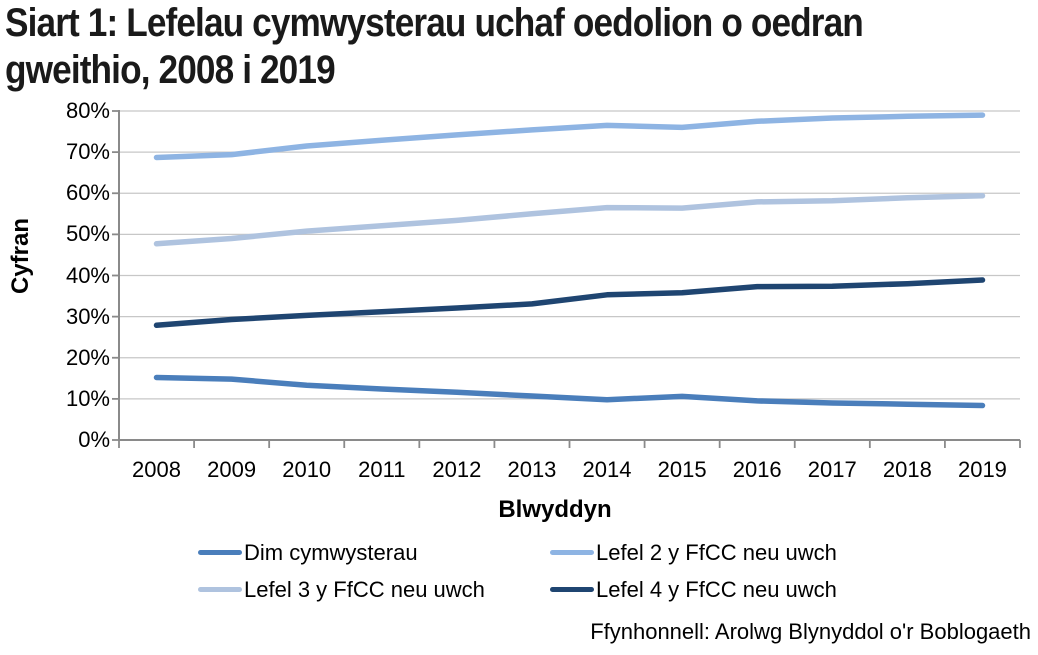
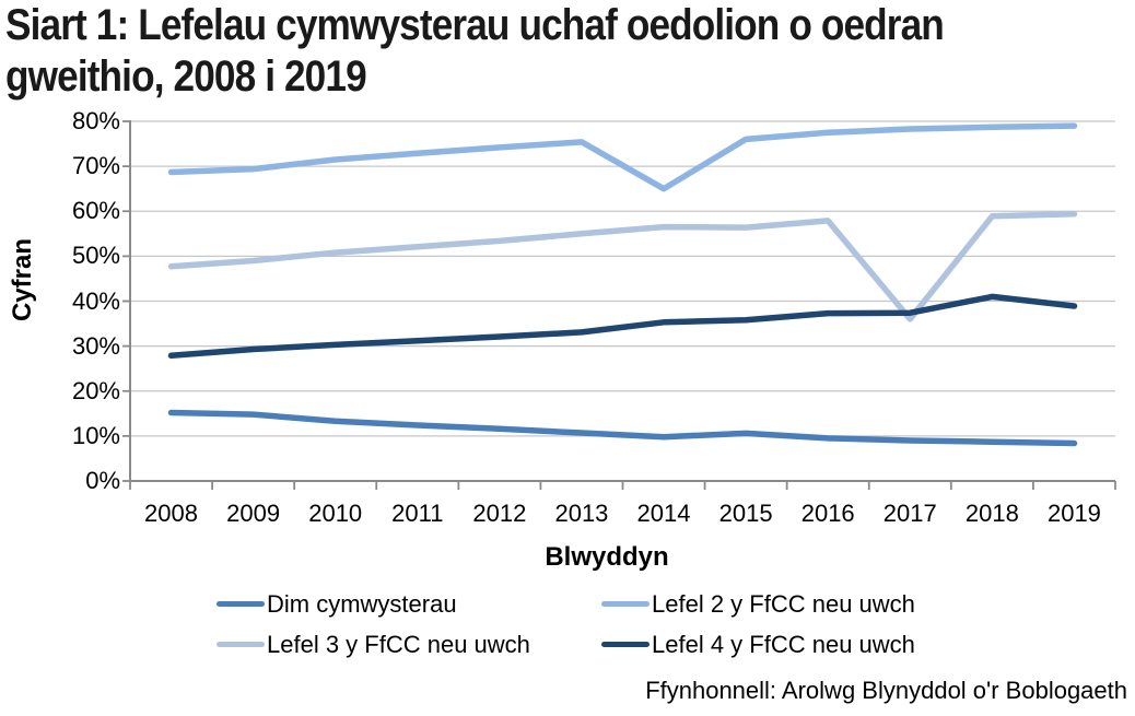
Lefel 2 y FfCC neu uwch/2014: 76% -> 65%
Lefel 3 y FfCC neu uwch/2017: 58% -> 36%
Lefel 4 y FfCC neu uwch/2018: 38% -> 41%
